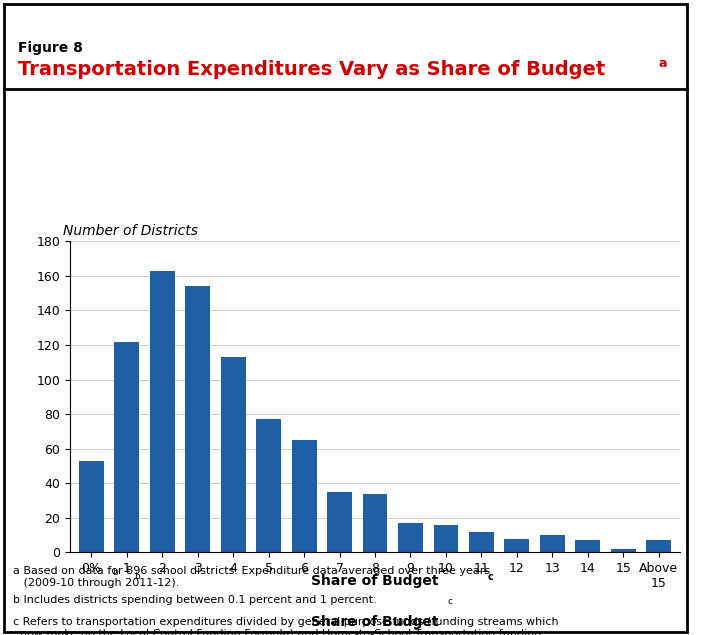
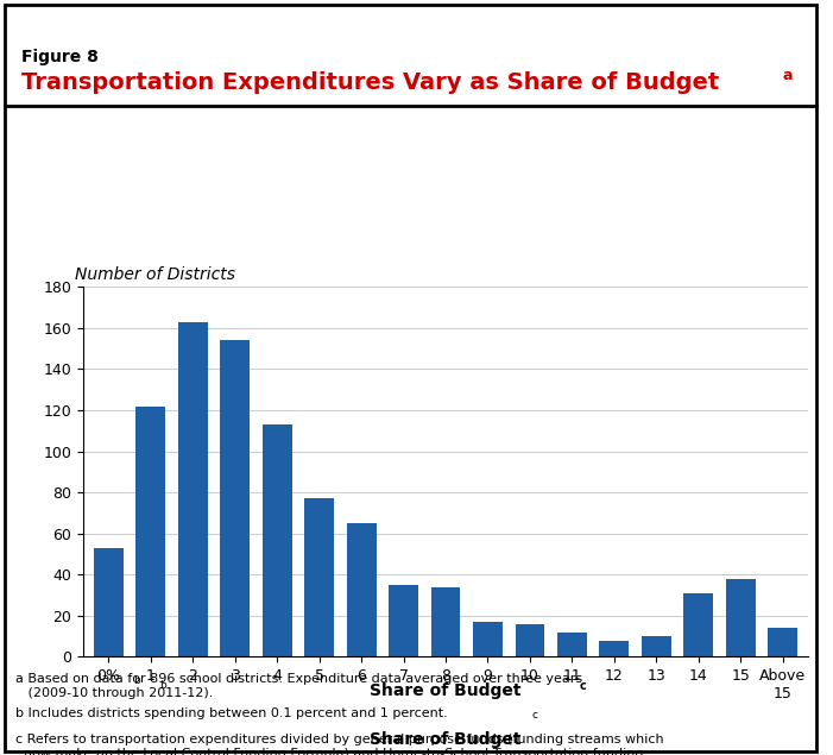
14: 7 -> 31
15: 2 -> 38
Above 15: 7 -> 14
